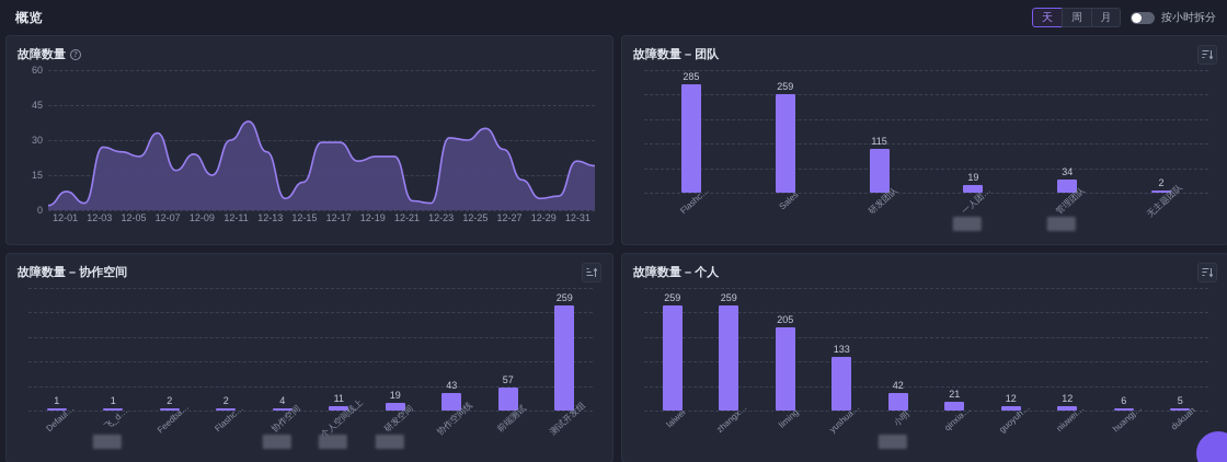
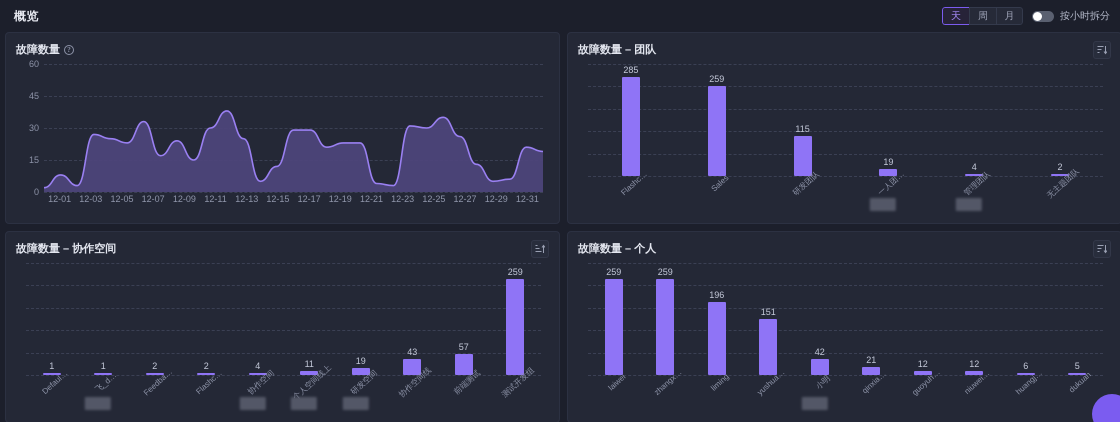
故障数量 – 团队/管理团队: 34 -> 4
故障数量 – 个人/liming: 205 -> 196
故障数量 – 个人/yushua…: 133 -> 151
